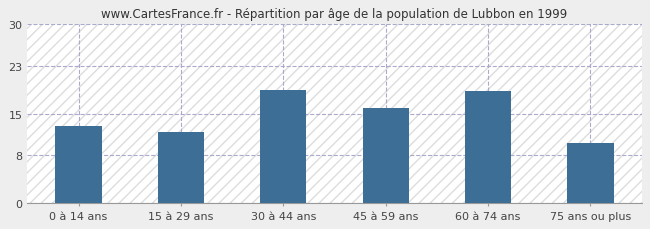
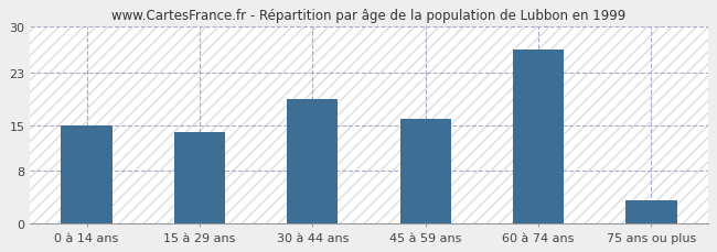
0 à 14 ans: 13.0 -> 15.0
15 à 29 ans: 12.0 -> 14.0
60 à 74 ans: 18.8 -> 26.5
75 ans ou plus: 10.0 -> 3.5
